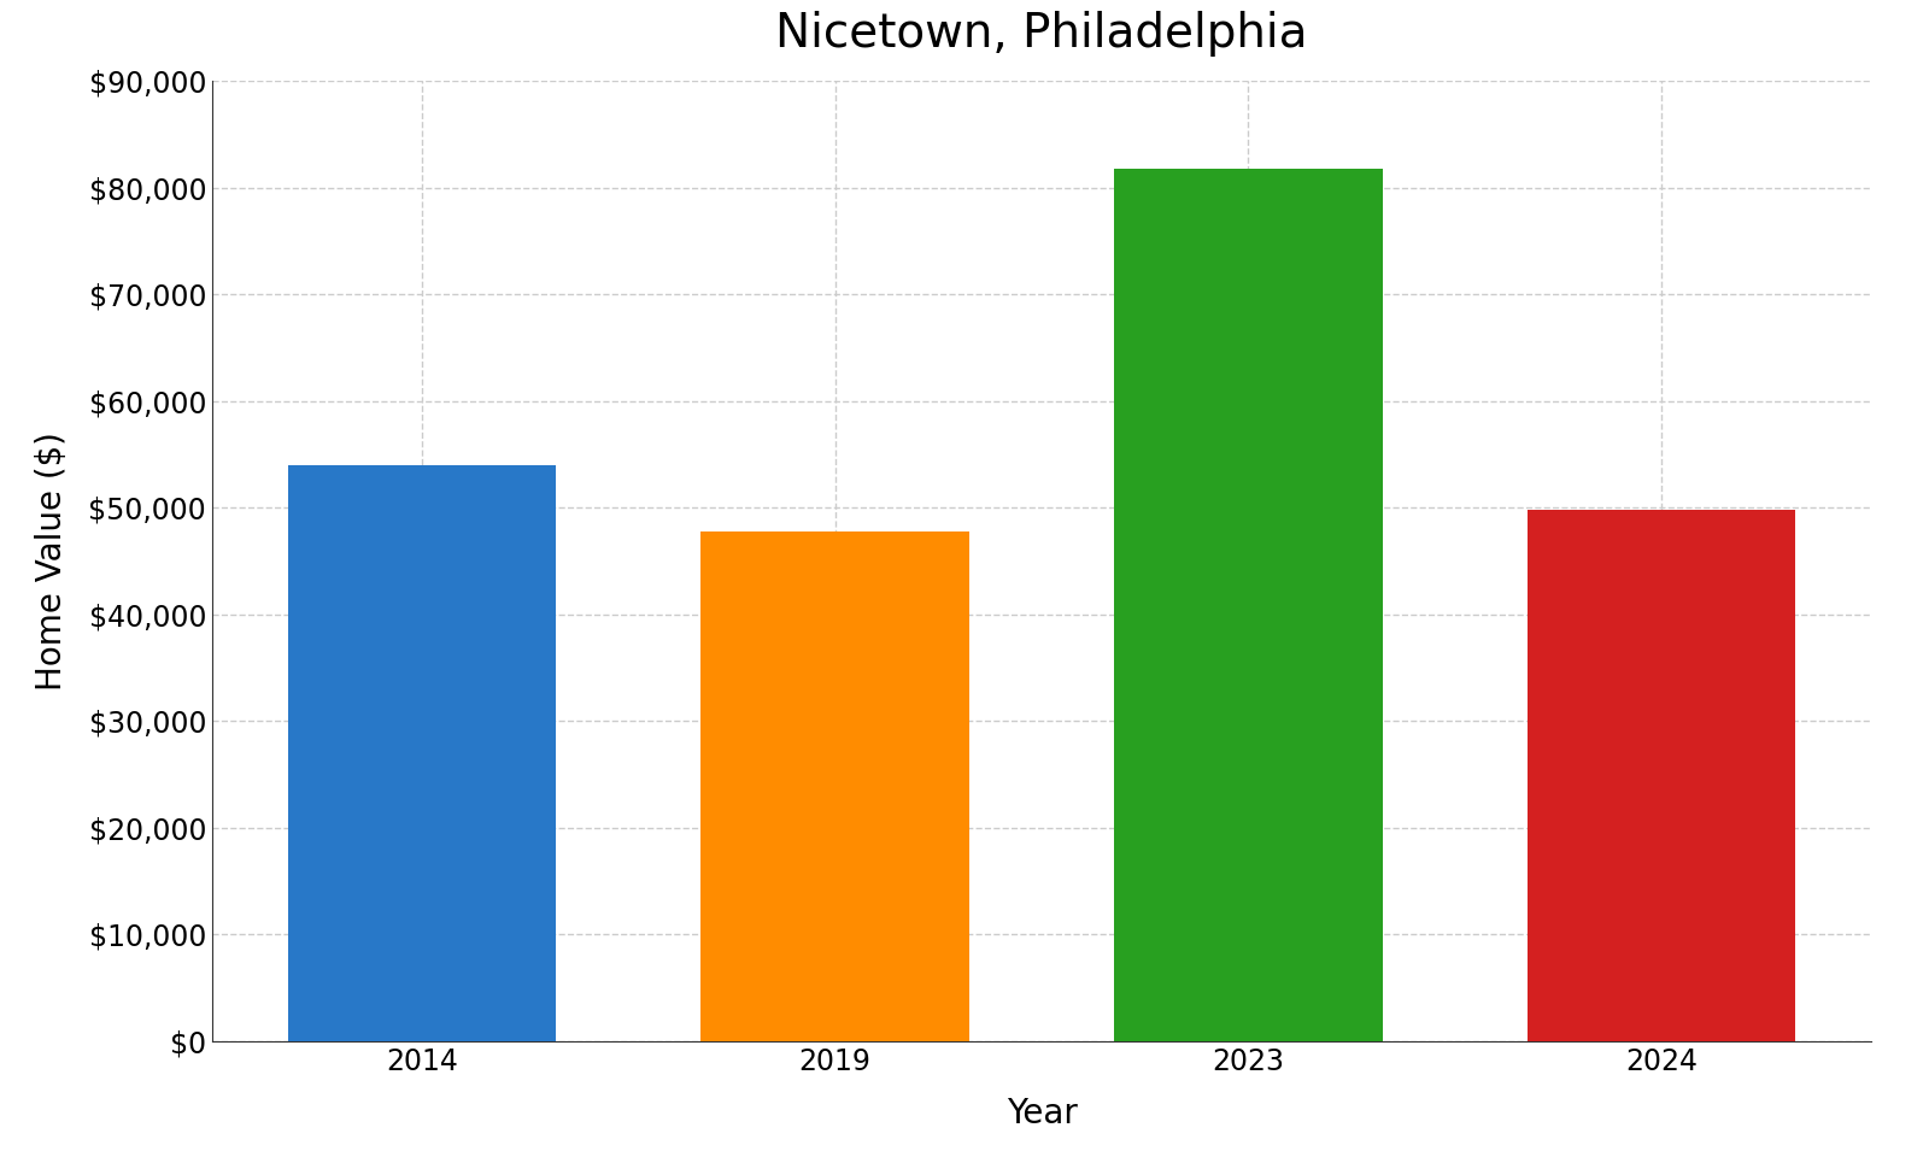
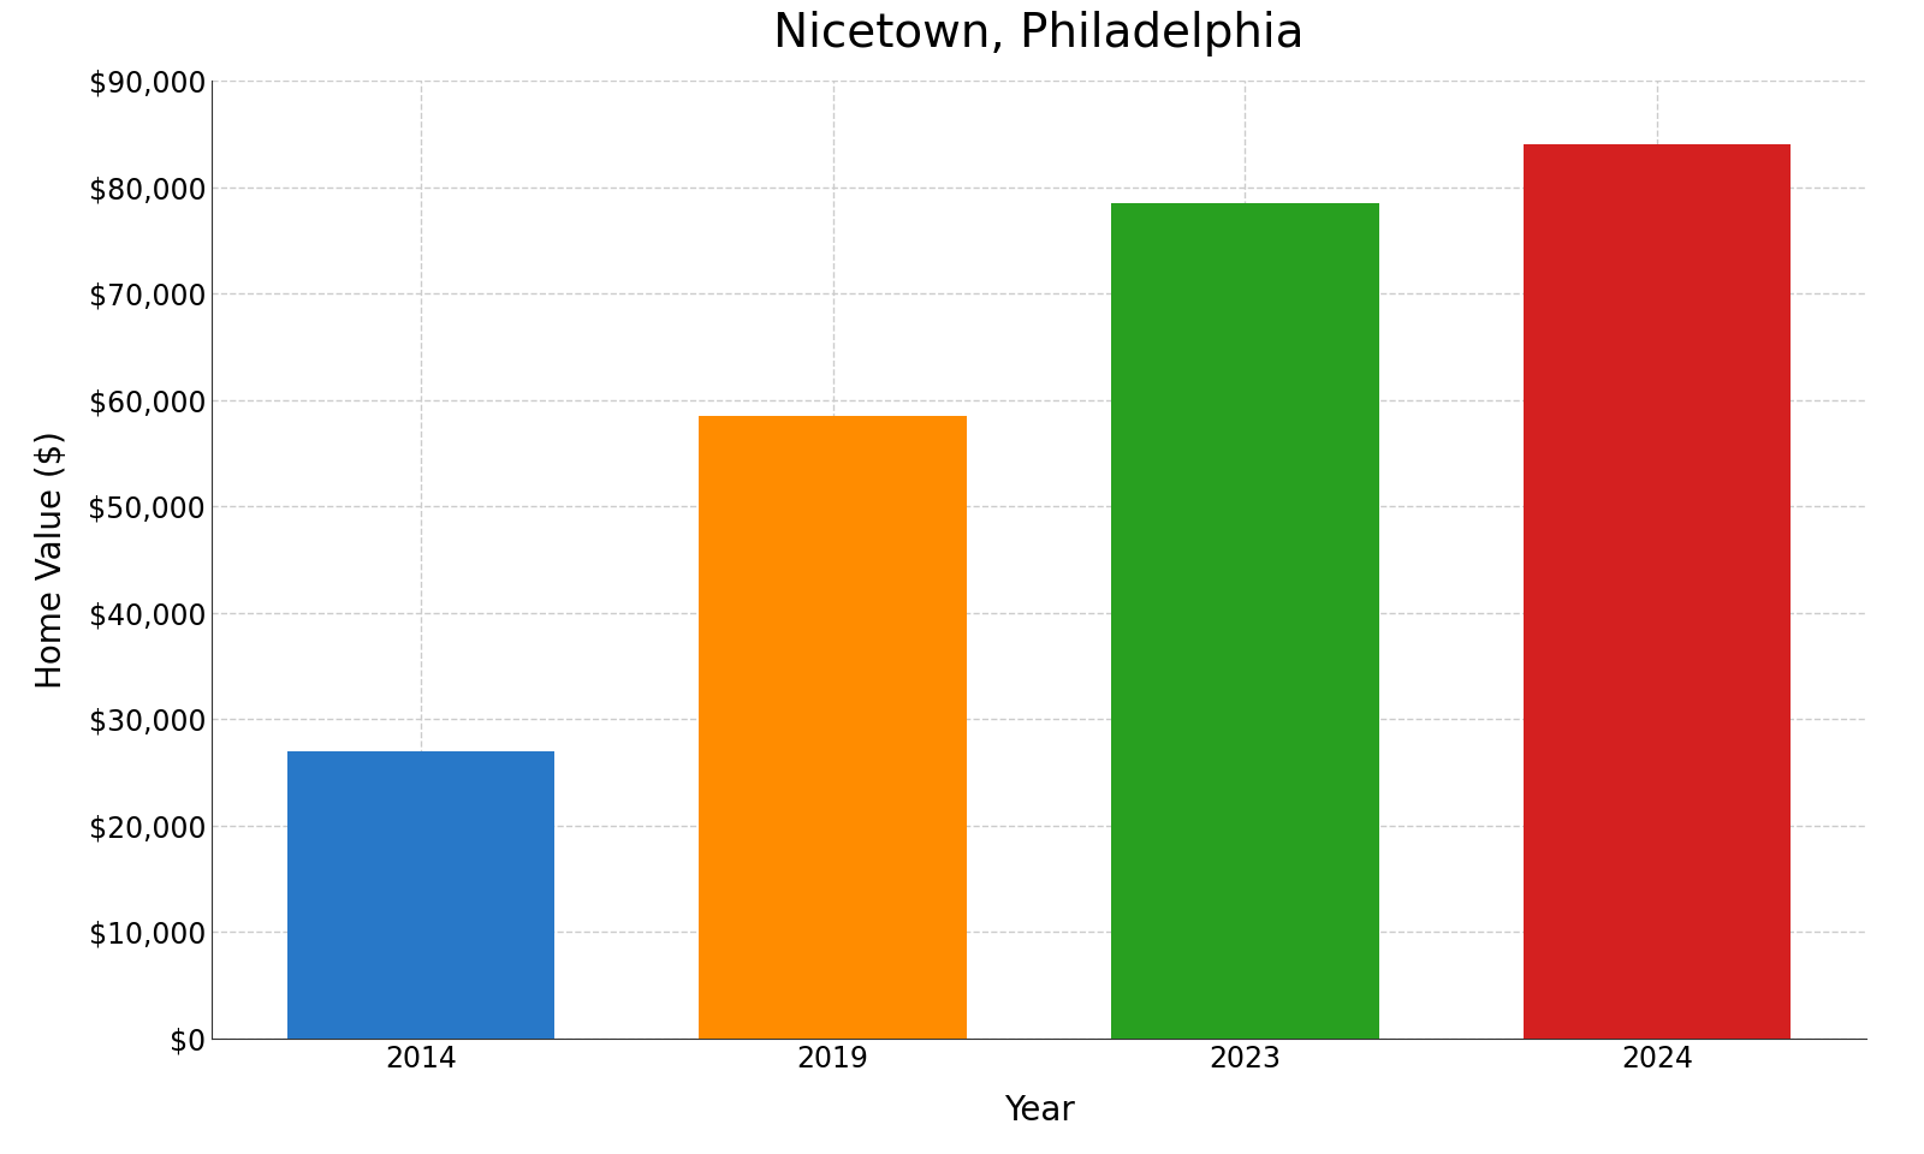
2014: $54,000 -> $27,000
2019: $47,800 -> $58,500
2023: $81,800 -> $78,500
2024: $49,800 -> $84,000
